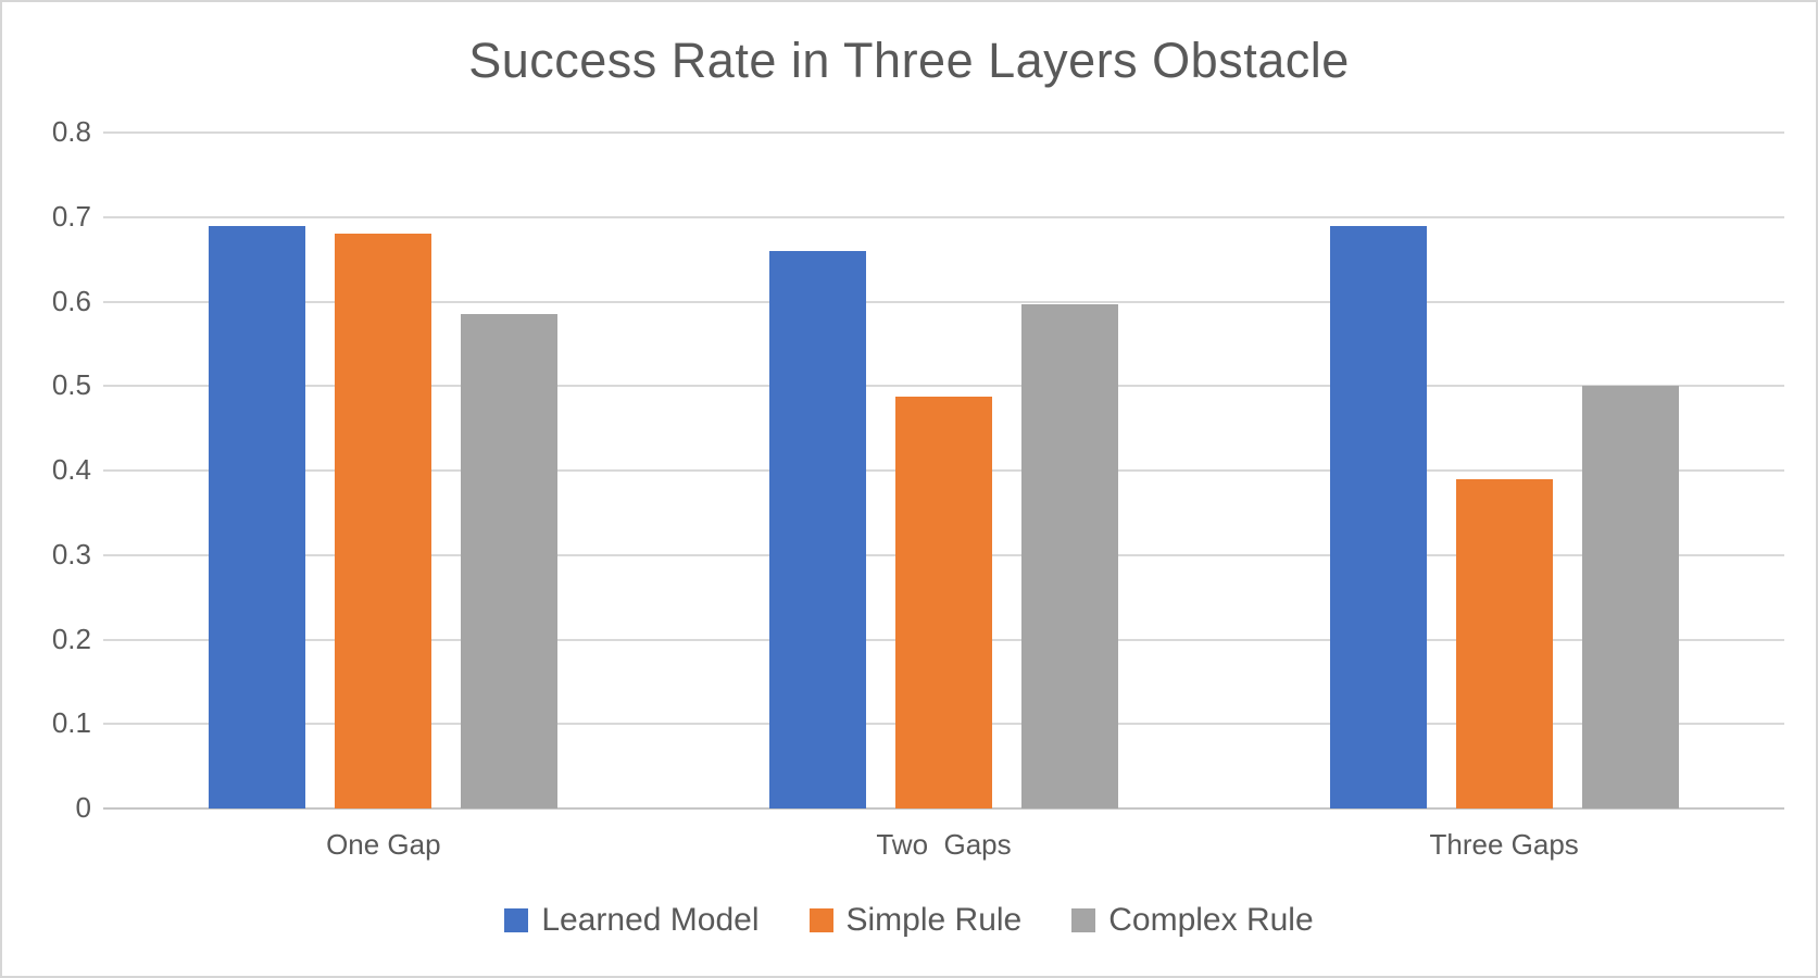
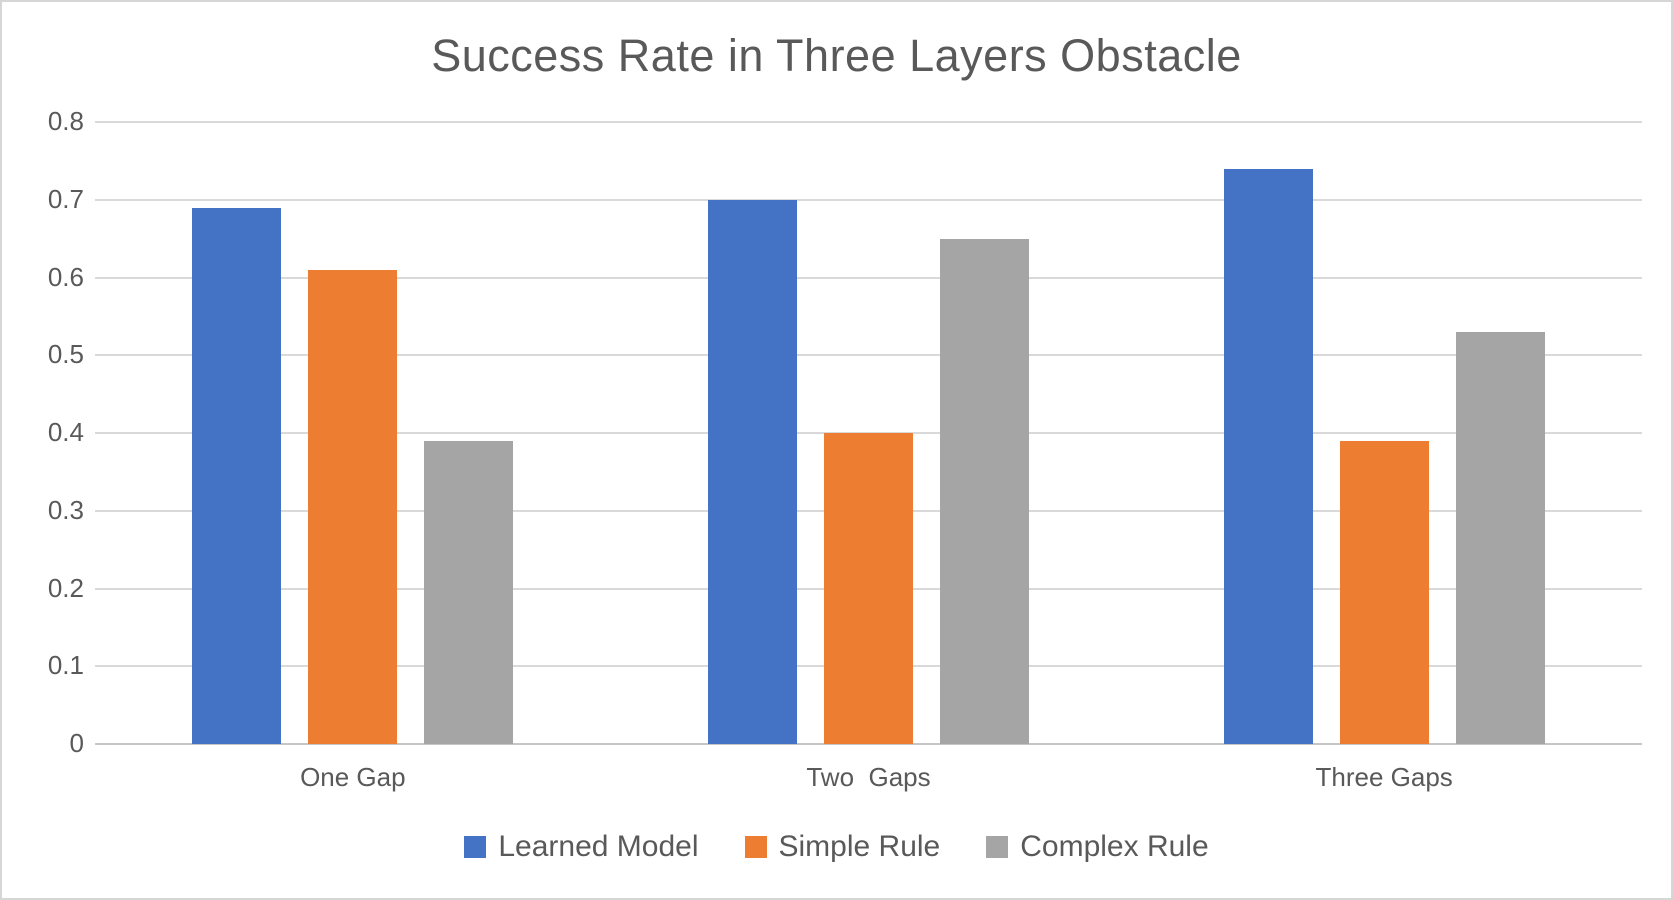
Simple Rule/One Gap: 0.68 -> 0.61
Complex Rule/One Gap: 0.58 -> 0.39
Learned Model/Two Gaps: 0.66 -> 0.70
Simple Rule/Two Gaps: 0.49 -> 0.40
Complex Rule/Two Gaps: 0.60 -> 0.65
Learned Model/Three Gaps: 0.69 -> 0.74
Complex Rule/Three Gaps: 0.50 -> 0.53
